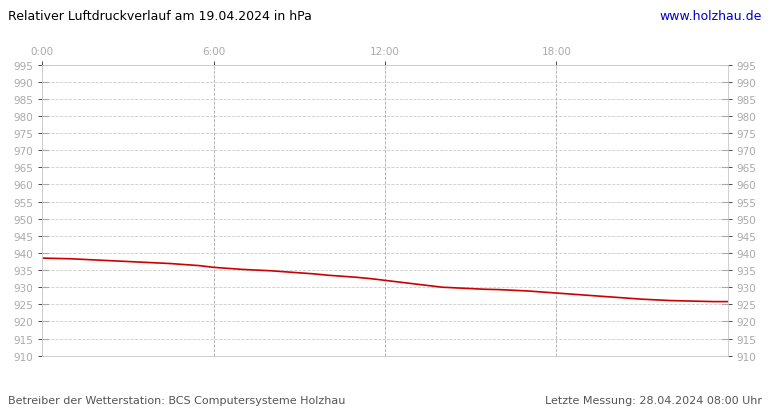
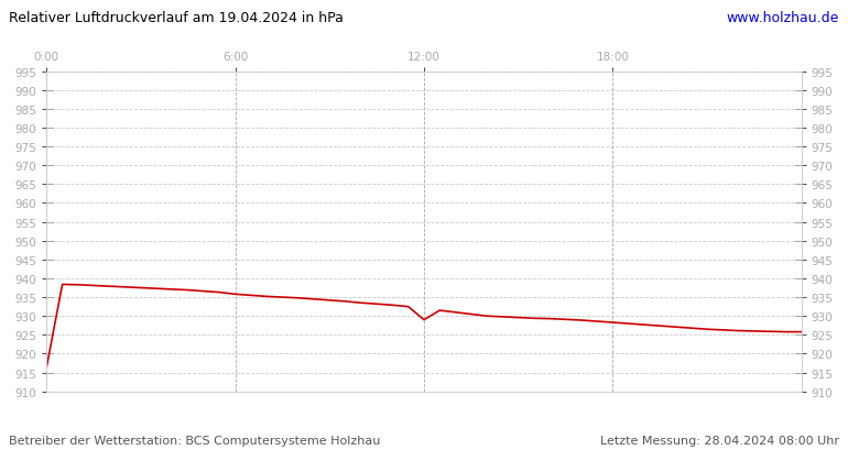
0:00: 938.5 -> 916.5
12:00: 932.0 -> 929.0
